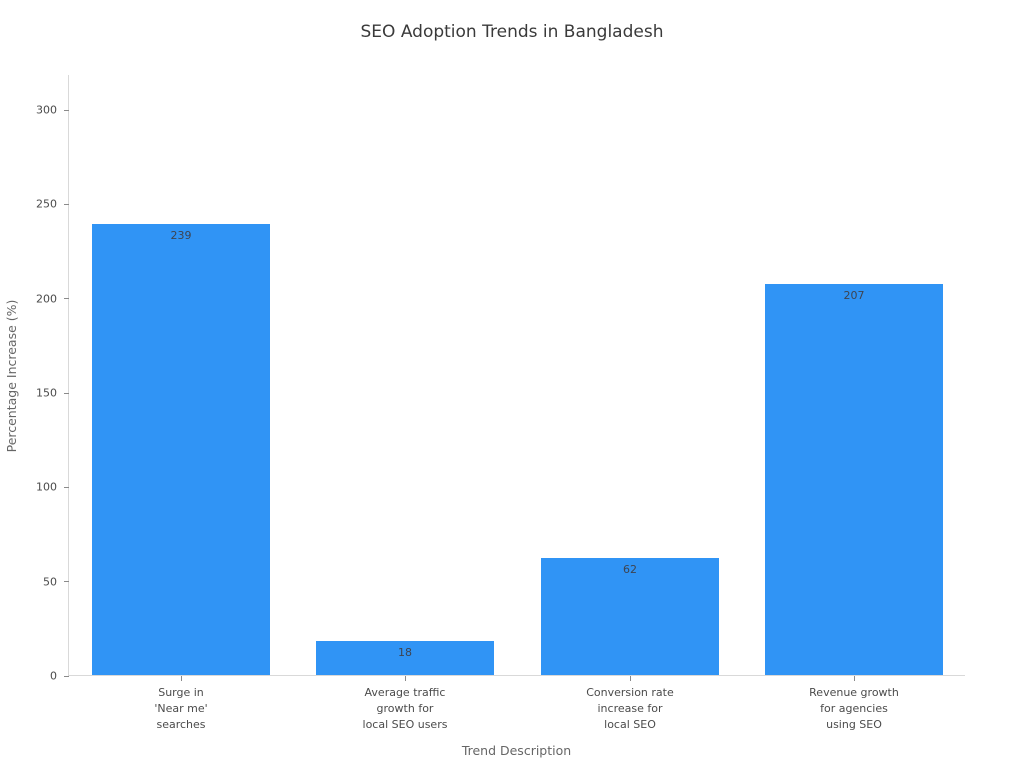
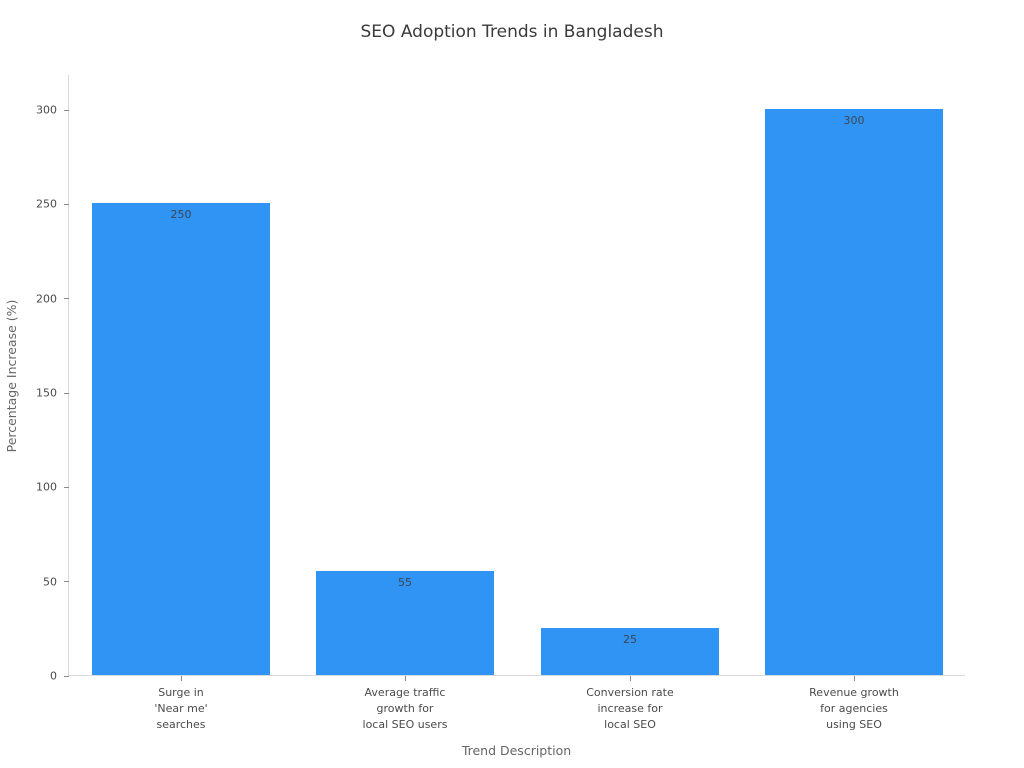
Surge in 'Near me' searches: 239 -> 250
Average traffic growth for local SEO users: 18 -> 55
Conversion rate increase for local SEO: 62 -> 25
Revenue growth for agencies using SEO: 207 -> 300
